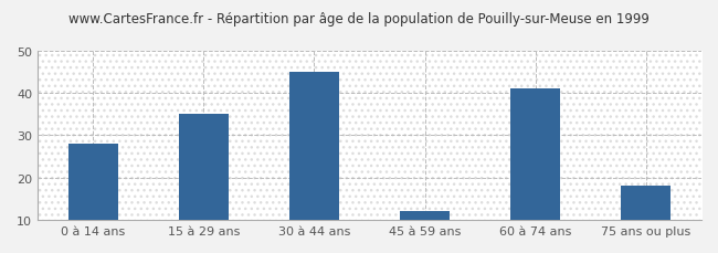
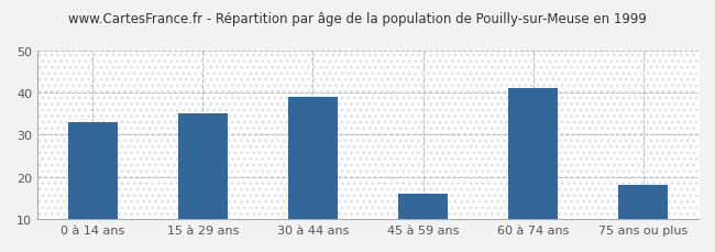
0 à 14 ans: 28 -> 33
30 à 44 ans: 45 -> 39
45 à 59 ans: 12 -> 16
